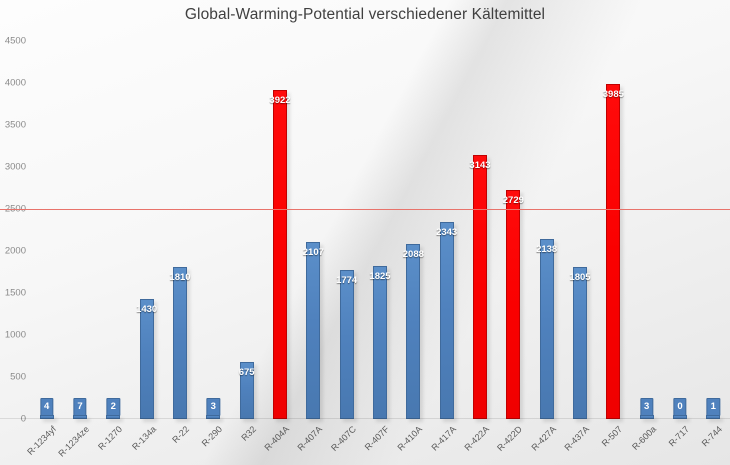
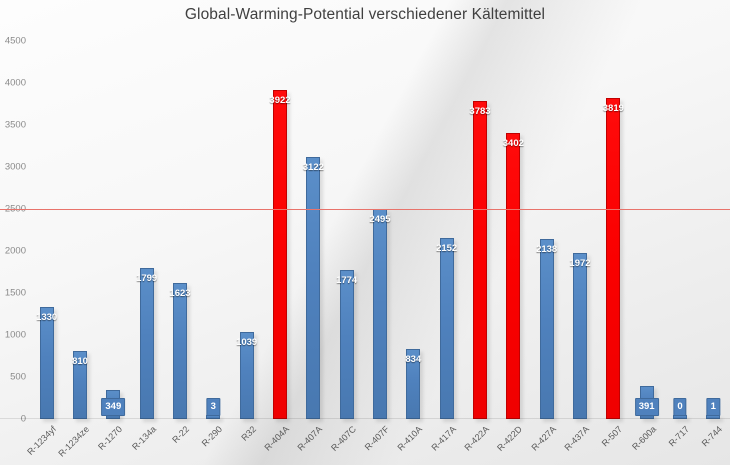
R-1234yf: 4 -> 1330
R-1234ze: 7 -> 810
R-1270: 2 -> 349
R-134a: 1430 -> 1799
R-22: 1810 -> 1623
R32: 675 -> 1039
R-407A: 2107 -> 3122
R-407F: 1825 -> 2495
R-410A: 2088 -> 834
R-417A: 2343 -> 2152
R-422A: 3143 -> 3783
R-422D: 2729 -> 3402
R-437A: 1805 -> 1972
R-507: 3985 -> 3819
R-600a: 3 -> 391
